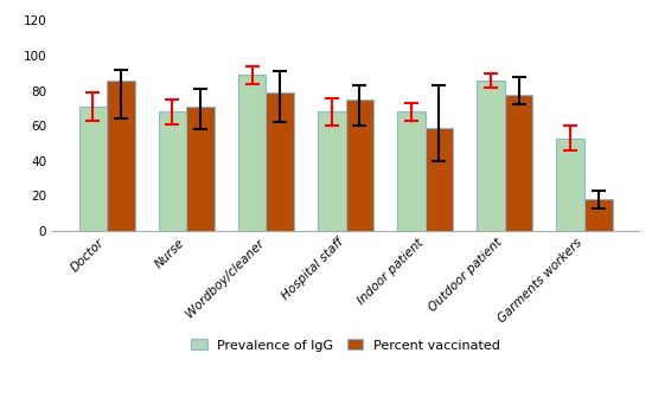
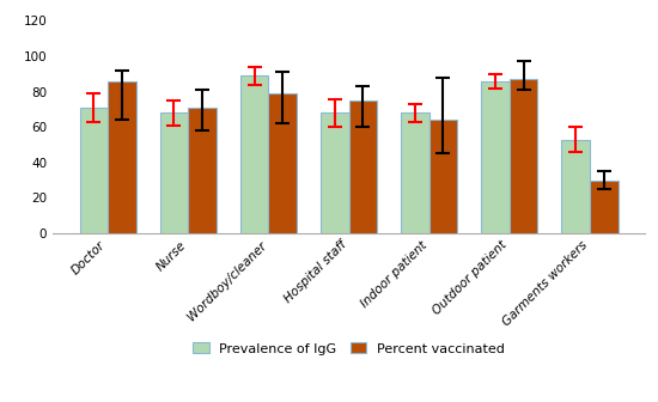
Percent vaccinated/Indoor patient: 59 -> 64
Percent vaccinated/Outdoor patient: 78 -> 87
Percent vaccinated/Garments workers: 18 -> 30
